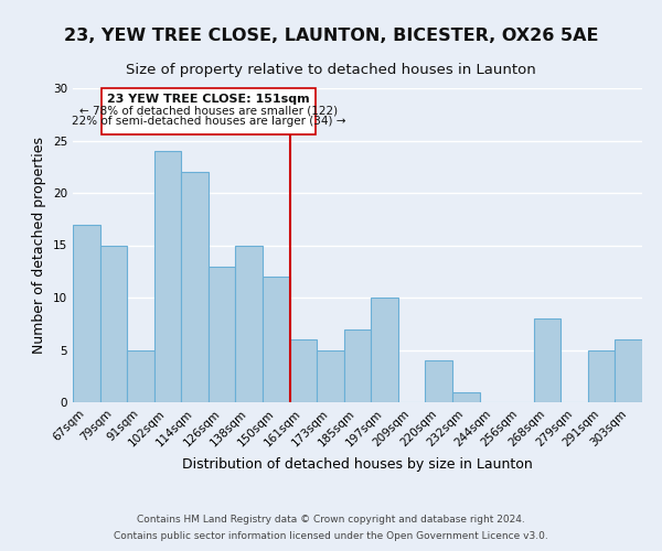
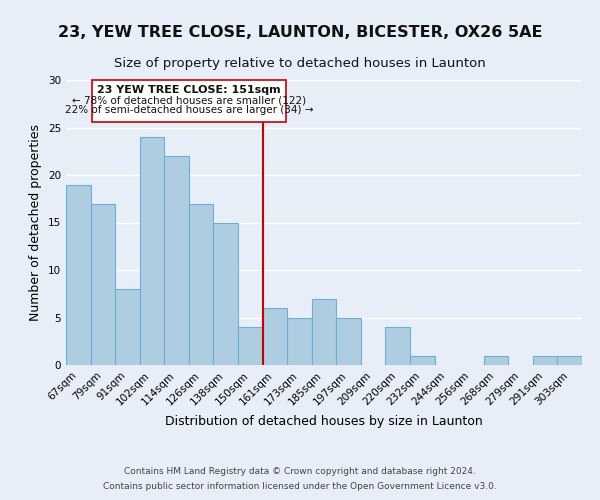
67sqm: 17 -> 19
79sqm: 15 -> 17
91sqm: 5 -> 8
126sqm: 13 -> 17
150sqm: 12 -> 4
197sqm: 10 -> 5
268sqm: 8 -> 1
291sqm: 5 -> 1
303sqm: 6 -> 1
